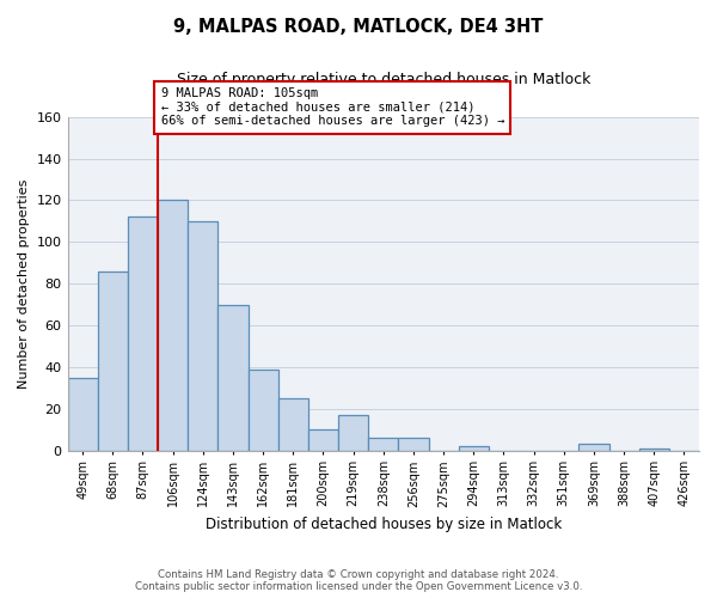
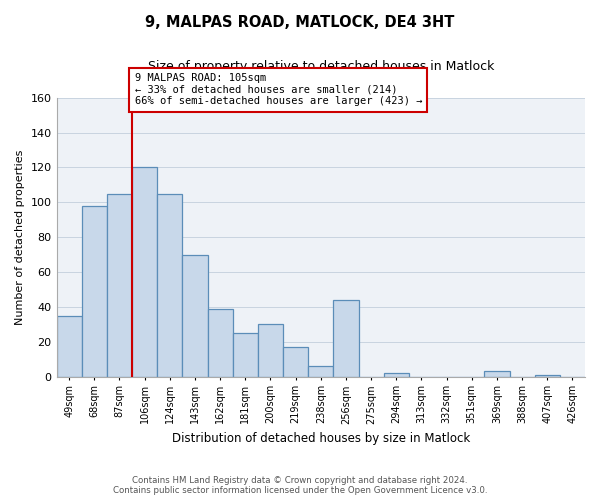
68sqm: 86 -> 98
87sqm: 112 -> 105
124sqm: 110 -> 105
200sqm: 10 -> 30
256sqm: 6 -> 44
